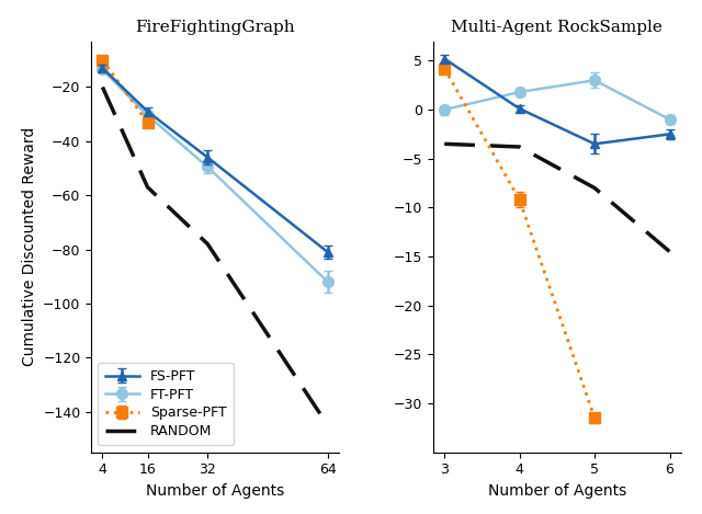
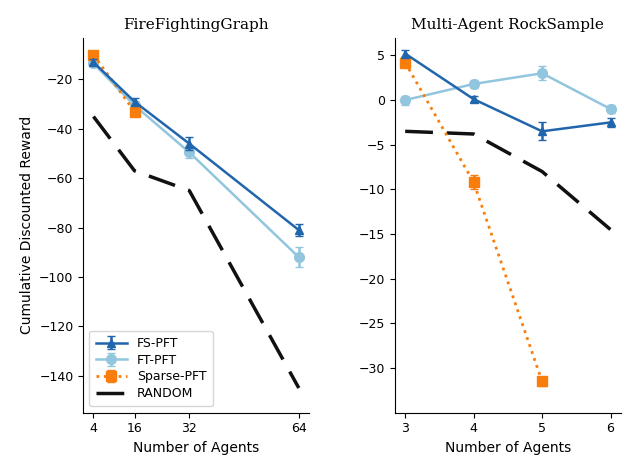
FireFightingGraph/RANDOM/4: -20 -> -35
FireFightingGraph/RANDOM/32: -78 -> -65
